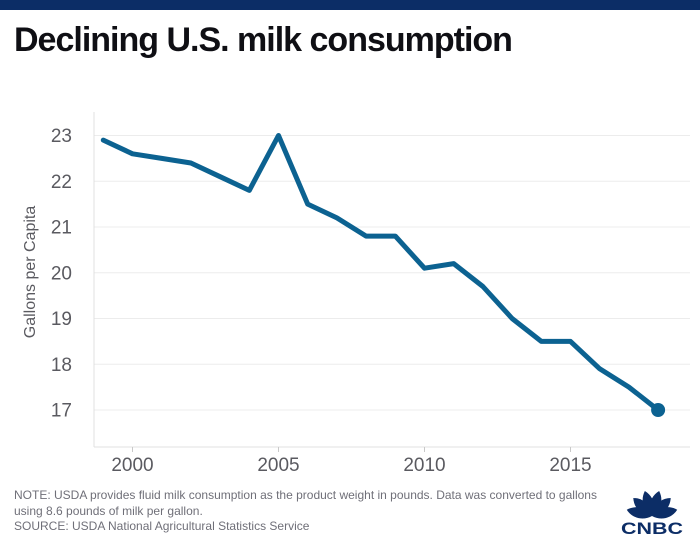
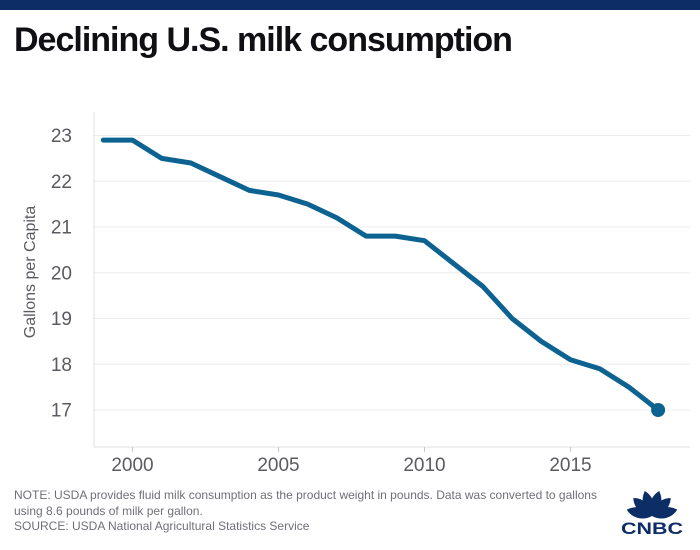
2000: 22.6 -> 22.9
2005: 23.0 -> 21.7
2010: 20.1 -> 20.7
2015: 18.5 -> 18.1
